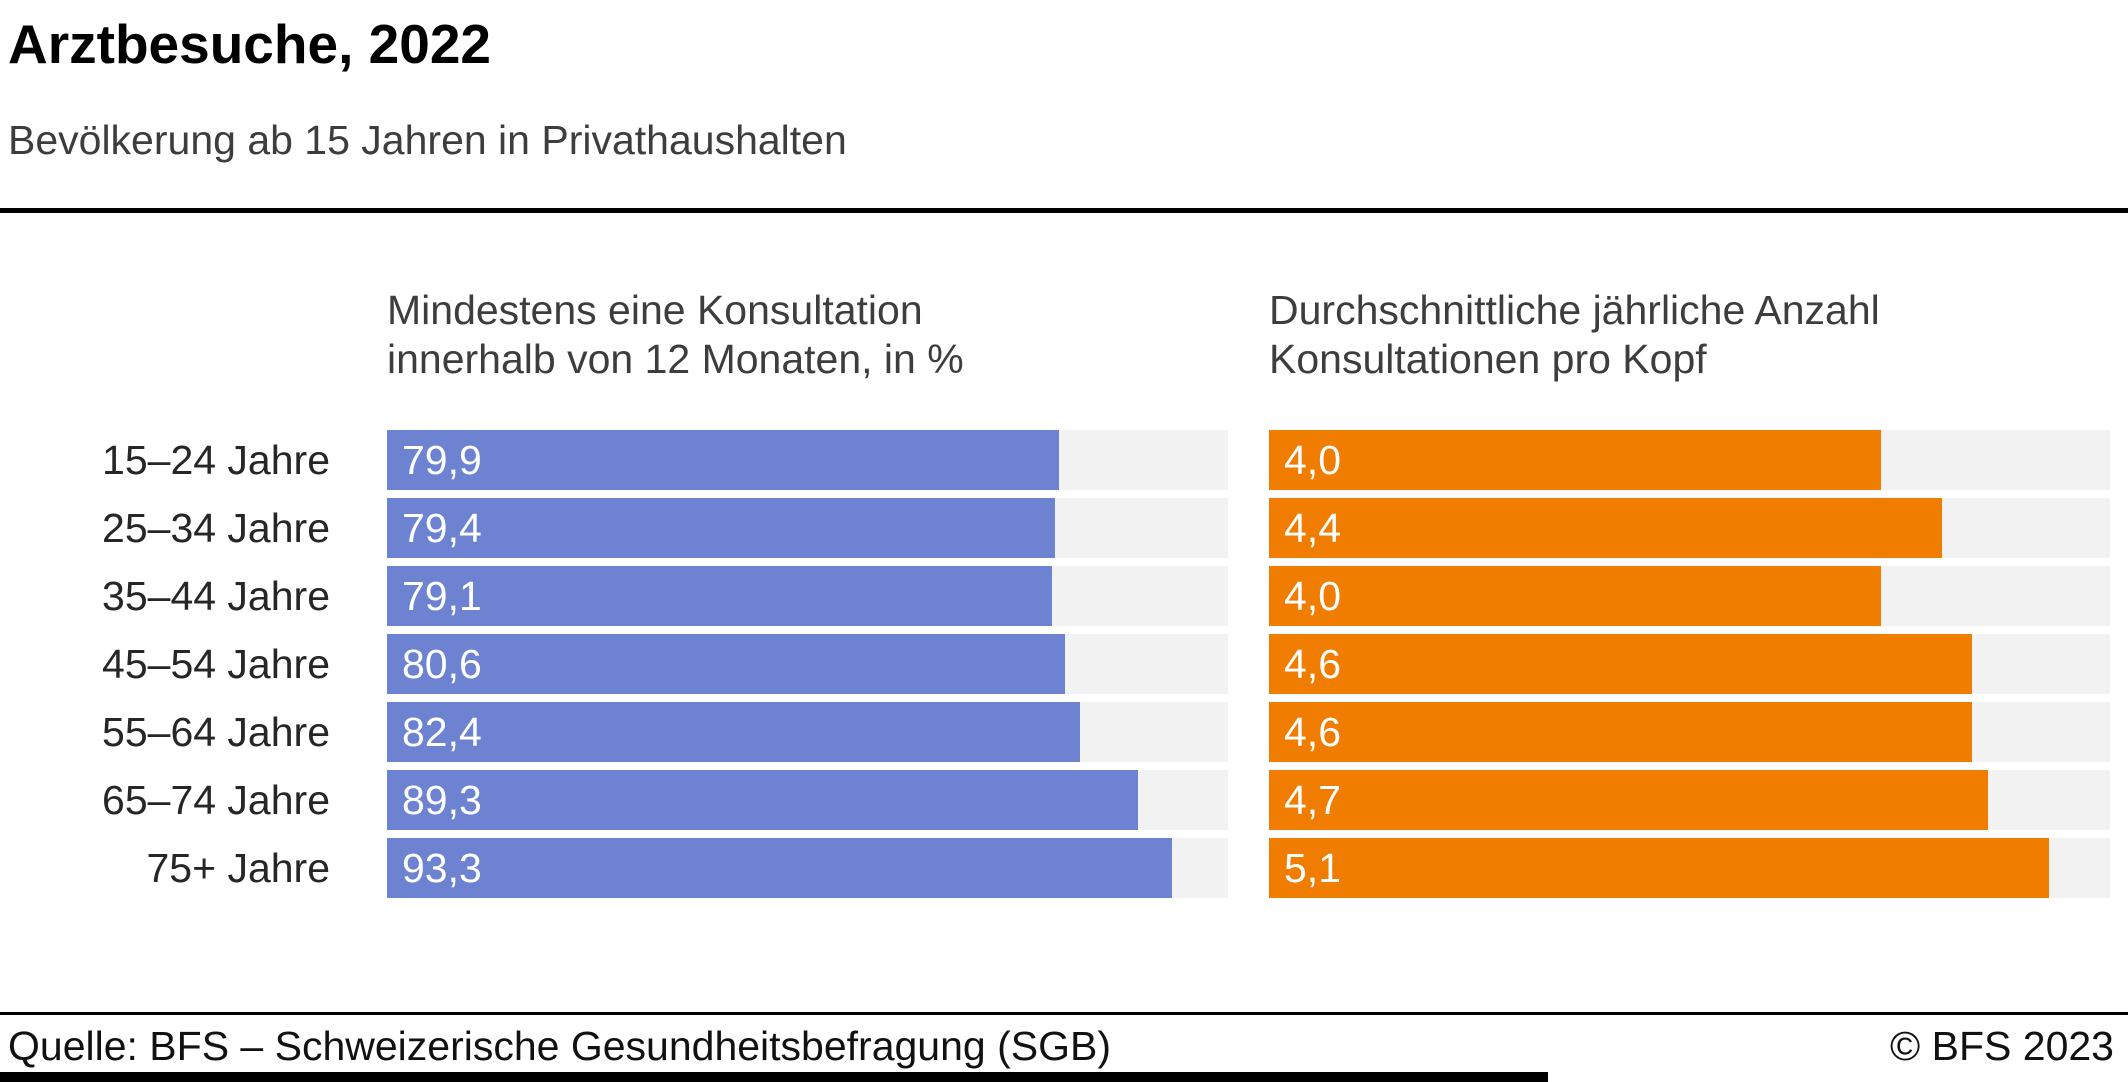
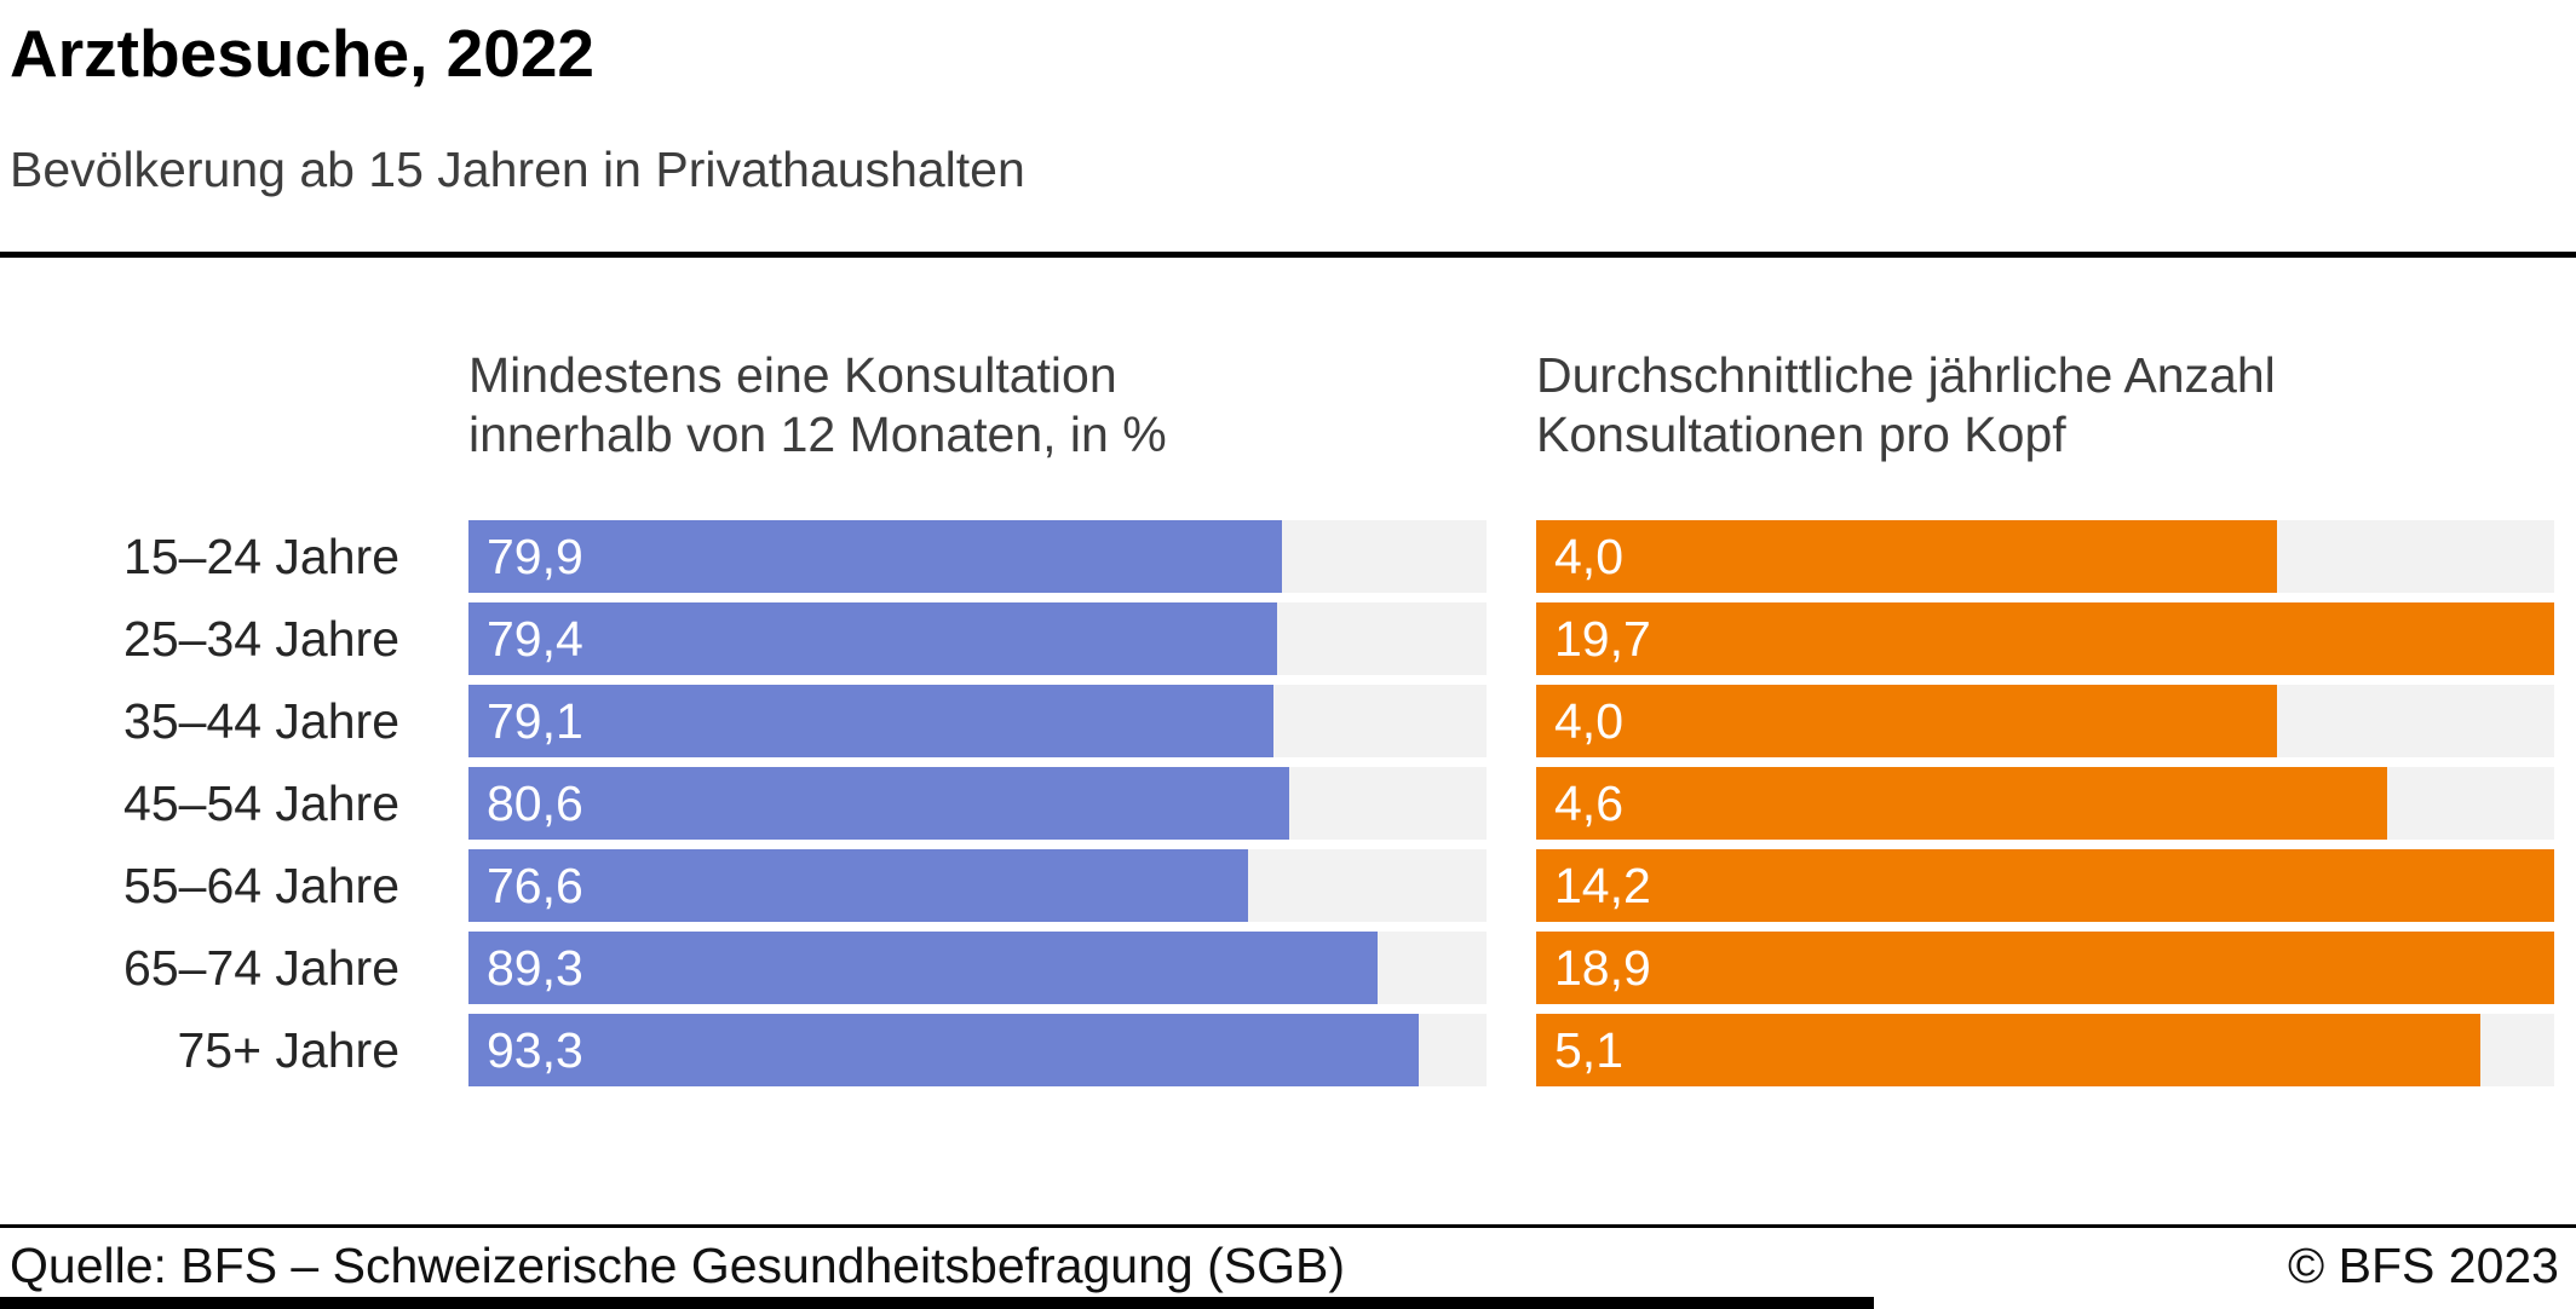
Durchschnittliche jährliche Anzahl Konsultationen pro Kopf/25–34 Jahre: 4,4 -> 19,7
Mindestens eine Konsultation innerhalb von 12 Monaten, in %/55–64 Jahre: 82,4 -> 76,6
Durchschnittliche jährliche Anzahl Konsultationen pro Kopf/55–64 Jahre: 4,6 -> 14,2
Durchschnittliche jährliche Anzahl Konsultationen pro Kopf/65–74 Jahre: 4,7 -> 18,9
